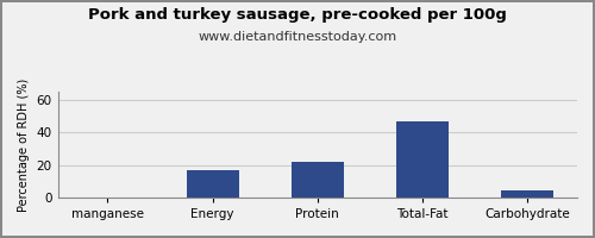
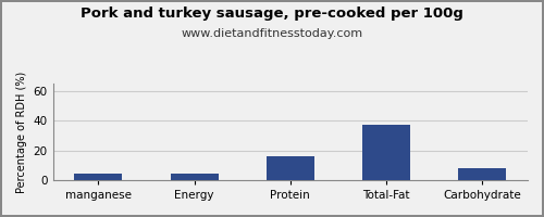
manganese: 0 -> 4
Energy: 17 -> 4
Protein: 22 -> 16
Total-Fat: 47 -> 37
Carbohydrate: 4 -> 8
